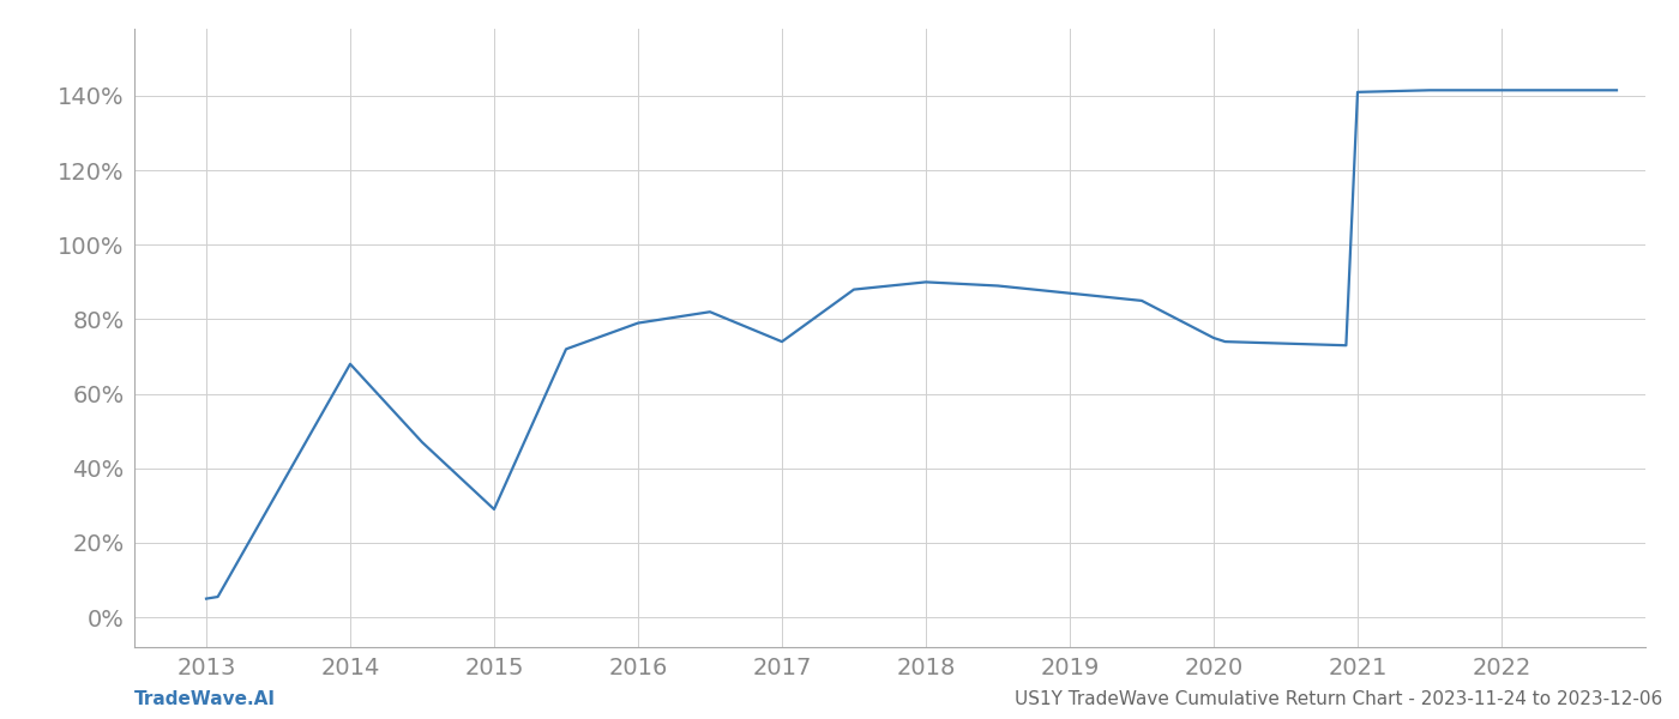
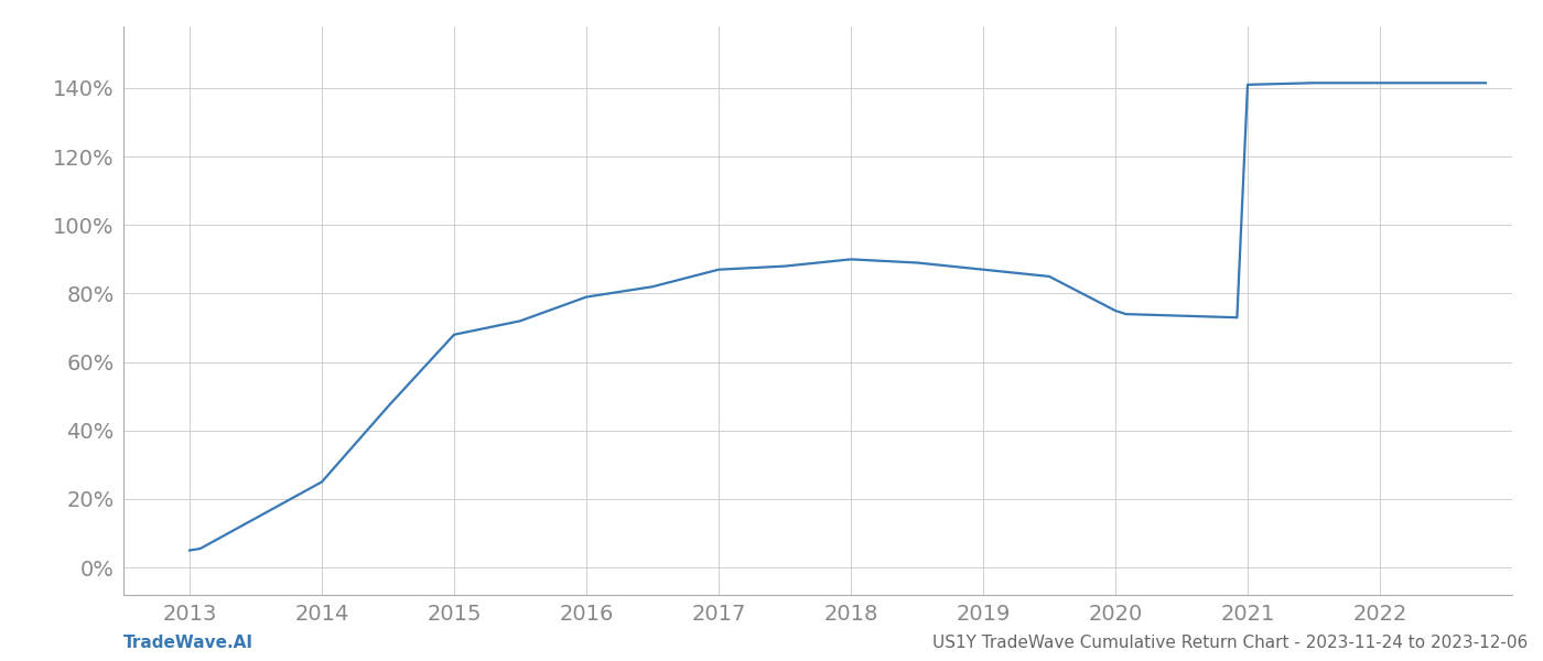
2014: 68.0% -> 25.0%
2015: 29.0% -> 68.0%
2017: 74.0% -> 87.0%
